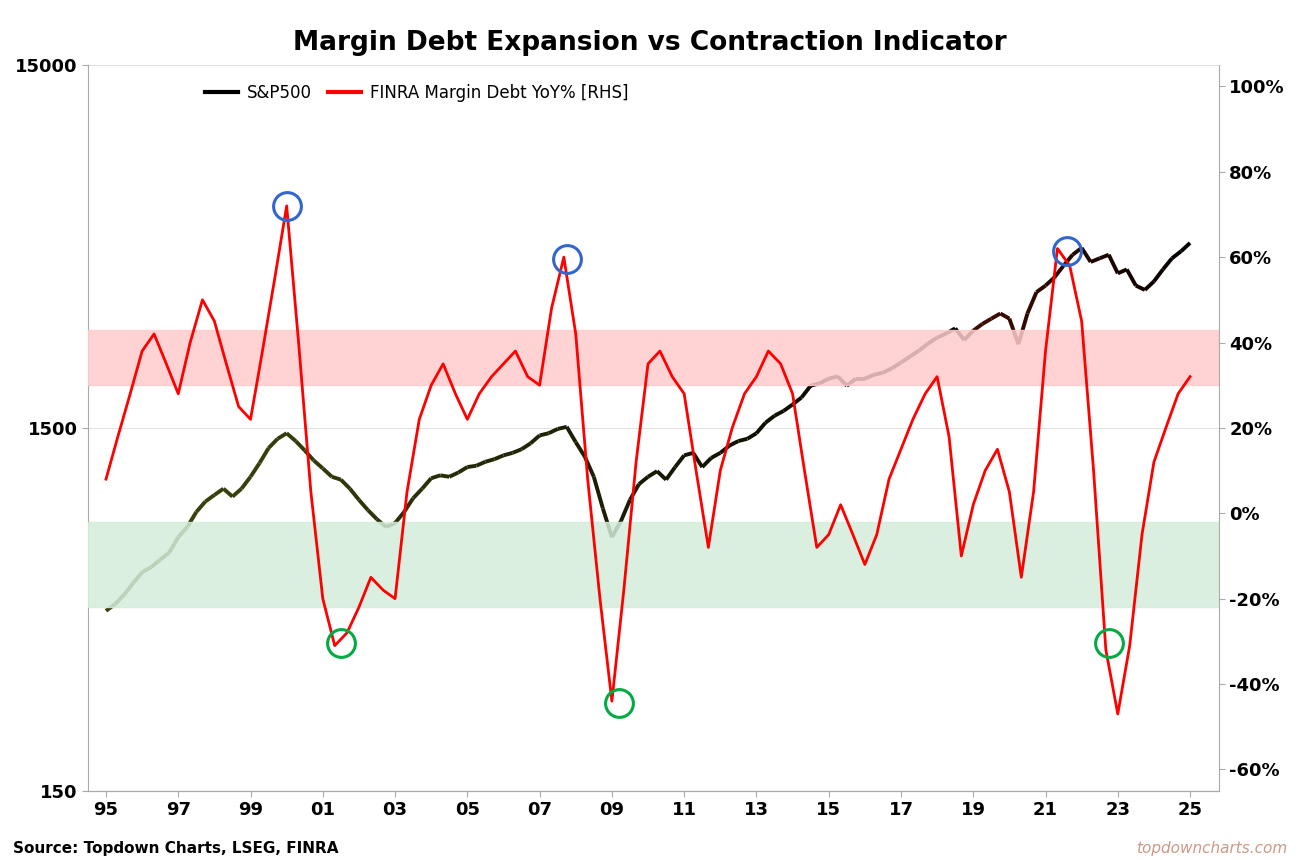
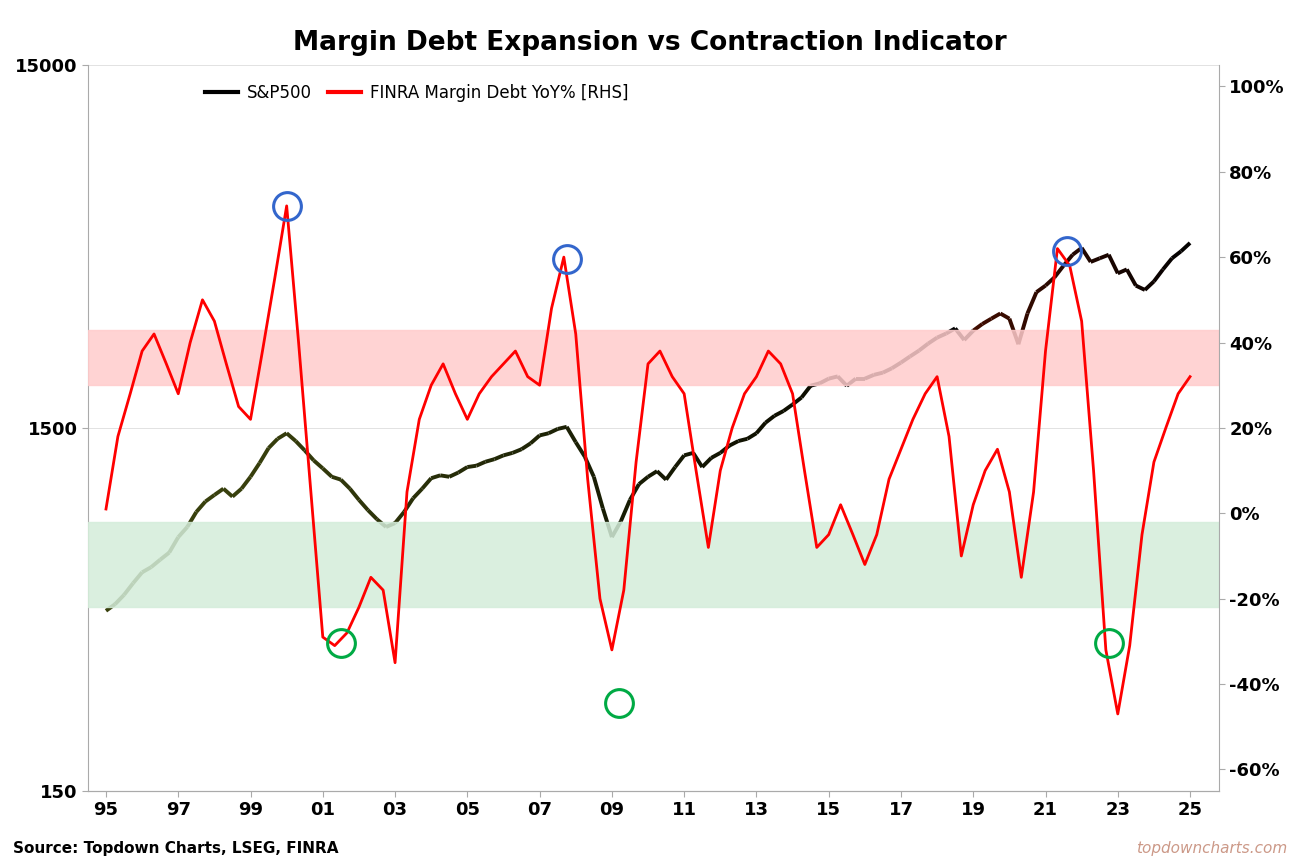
95: 8% -> 1%
01: -20% -> -29%
03: -20% -> -35%
09: -44% -> -32%
